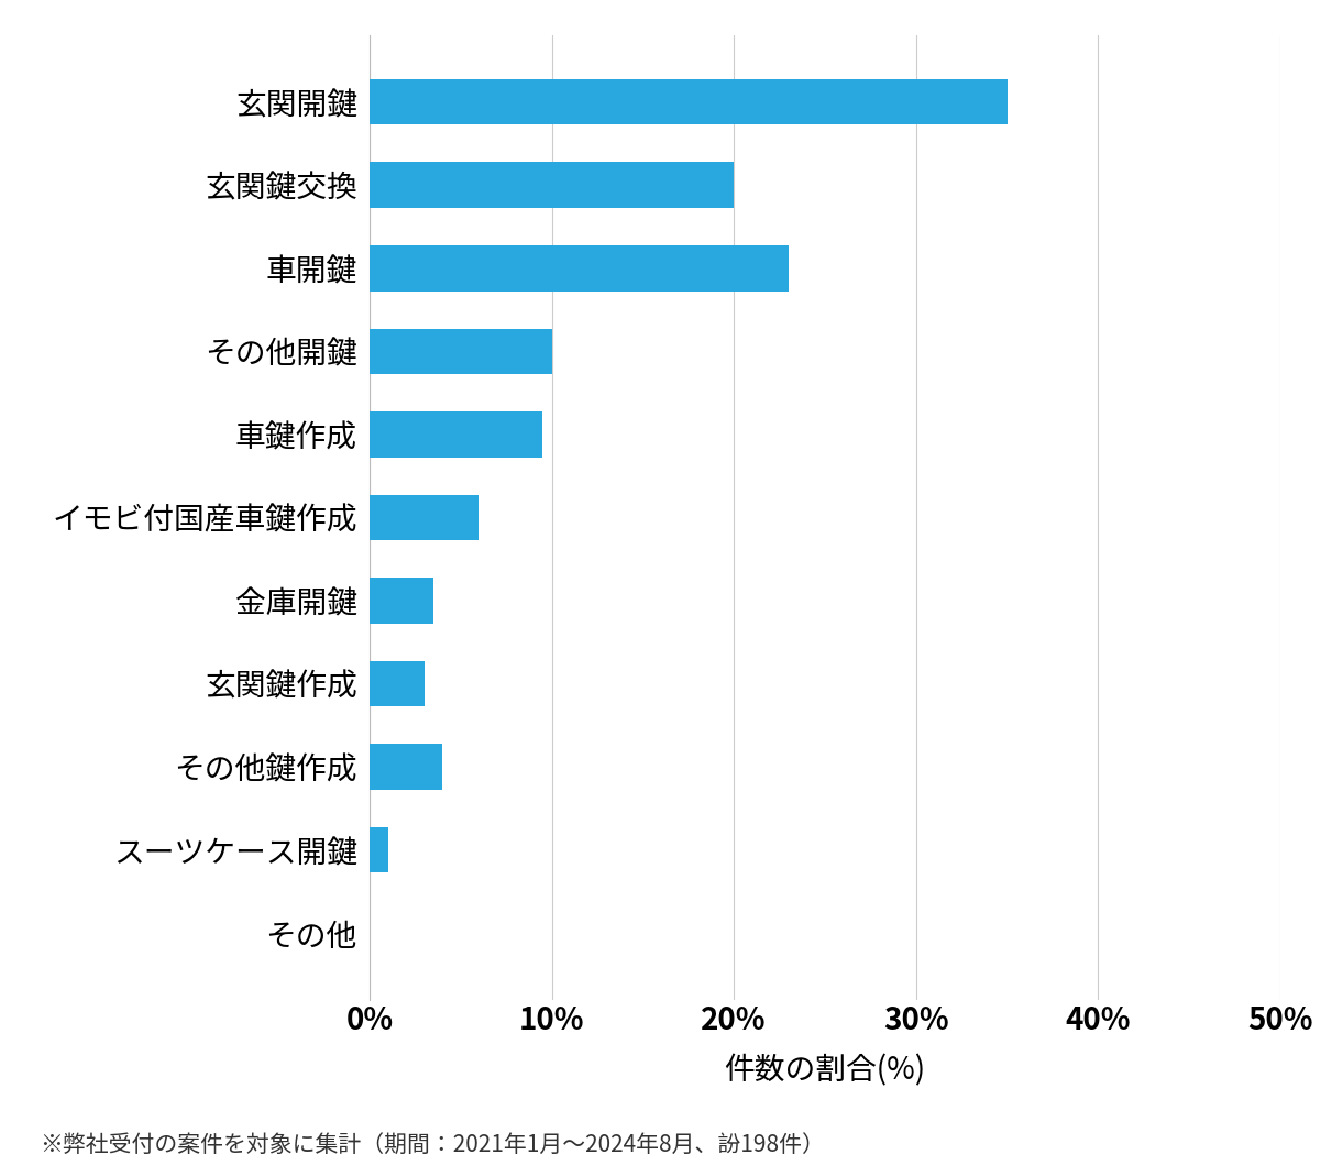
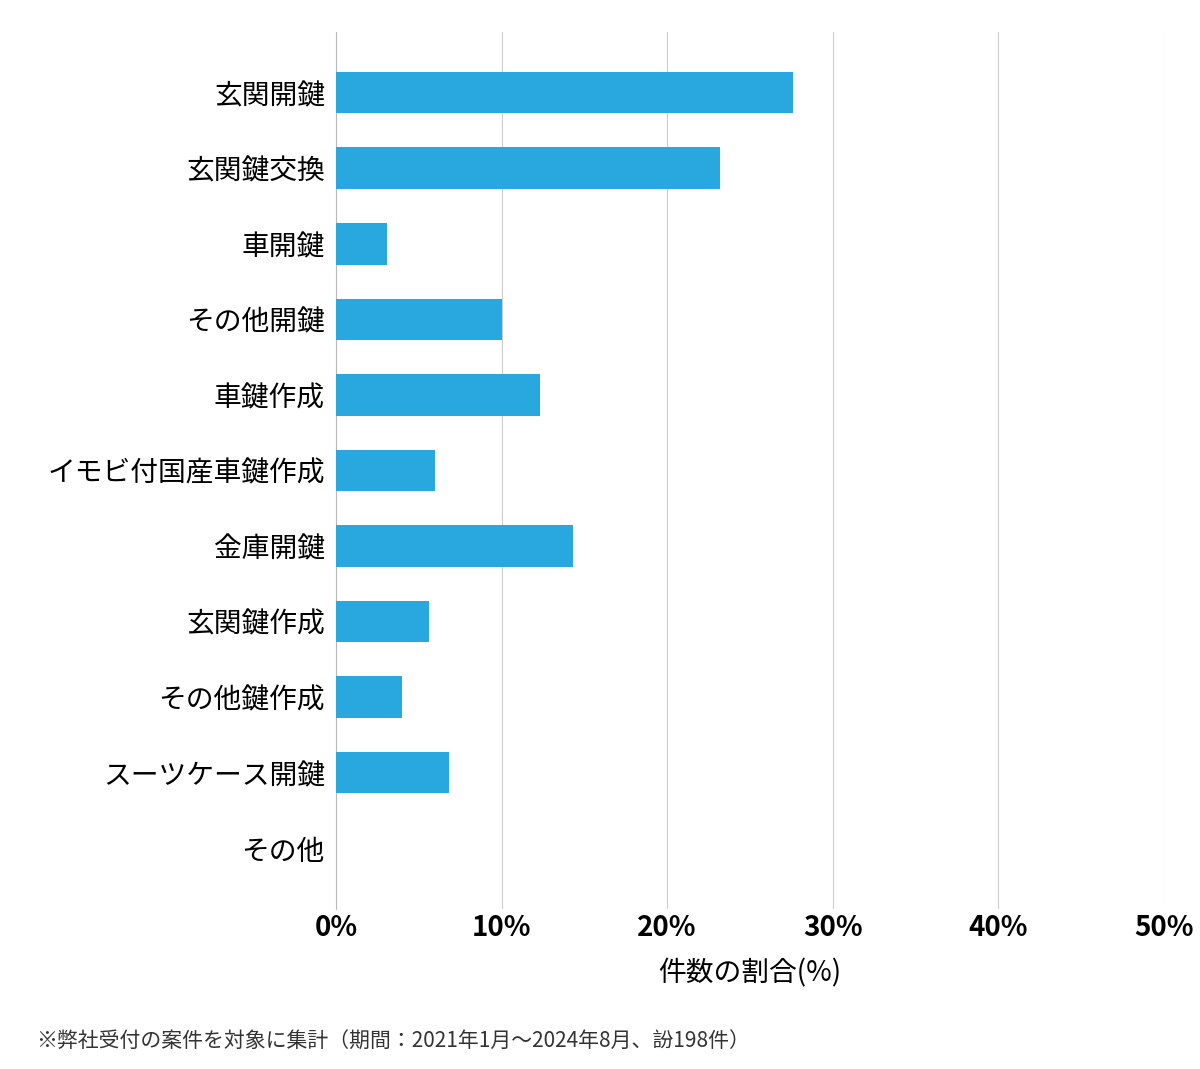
玄関開鍵: 35.0% -> 27.6%
玄関鍵交換: 20.0% -> 23.2%
車開鍵: 23.0% -> 3.1%
車鍵作成: 9.5% -> 12.3%
金庫開鍵: 3.5% -> 14.3%
玄関鍵作成: 3.0% -> 5.6%
スーツケース開鍵: 1.0% -> 6.8%
